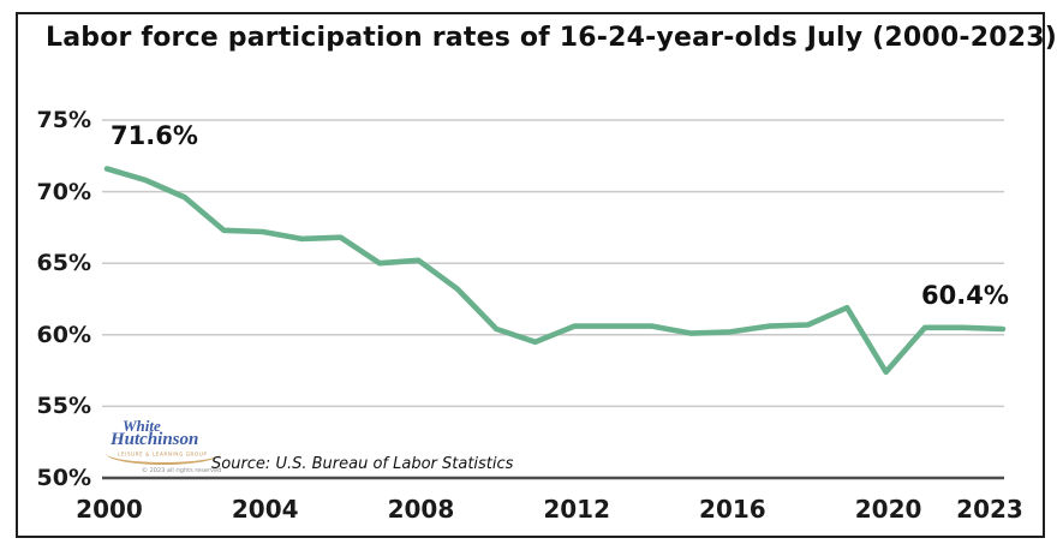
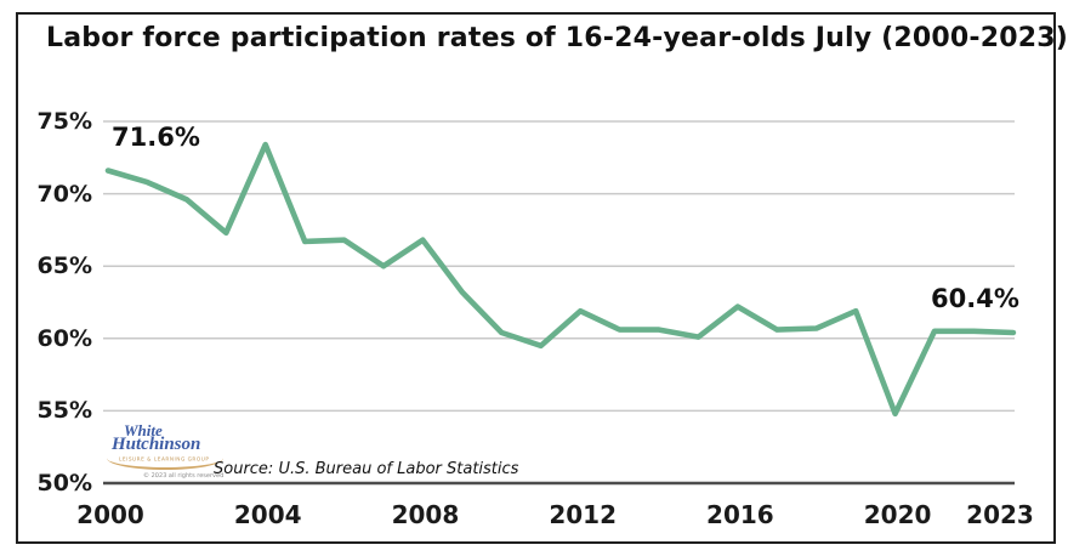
2004: 67.2% -> 73.4%
2008: 65.2% -> 66.8%
2012: 60.6% -> 61.9%
2016: 60.2% -> 62.2%
2020: 57.4% -> 54.8%
